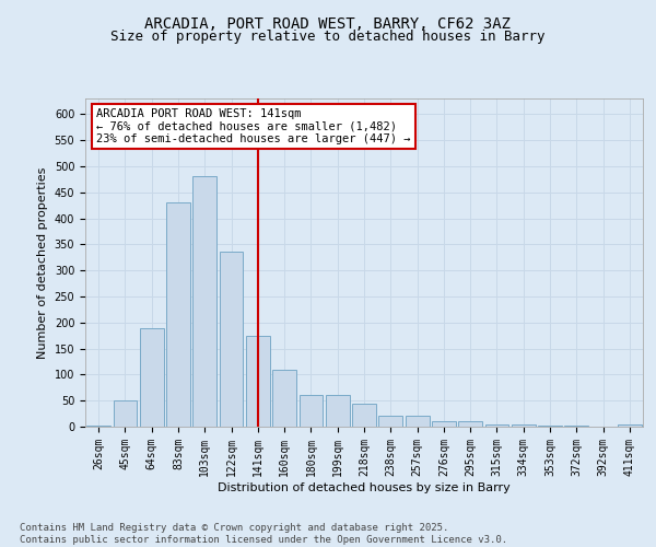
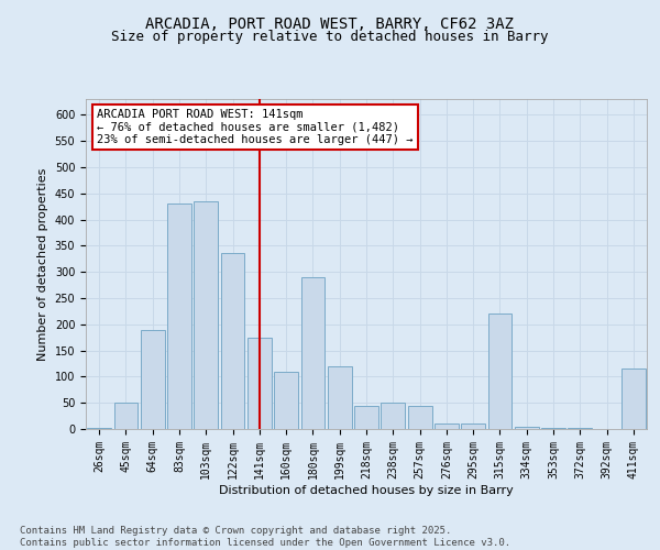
103sqm: 480 -> 435
180sqm: 60 -> 290
199sqm: 60 -> 120
238sqm: 20 -> 50
257sqm: 20 -> 45
315sqm: 5 -> 220
411sqm: 5 -> 115
